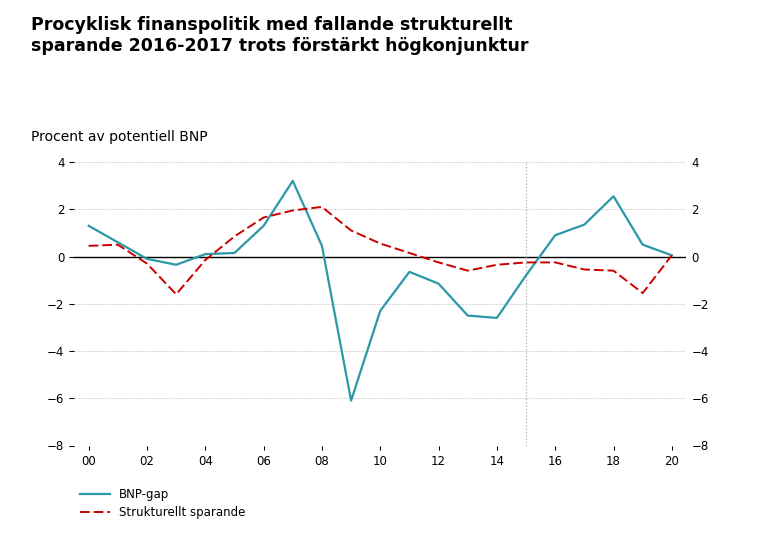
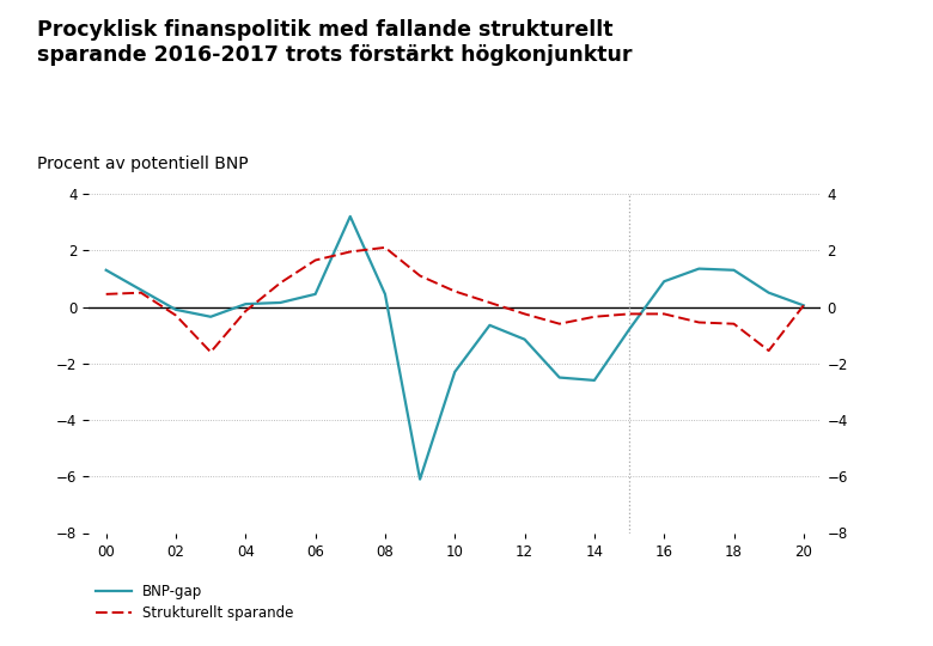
BNP-gap/06: 1.30 -> 0.45
BNP-gap/18: 2.55 -> 1.30
